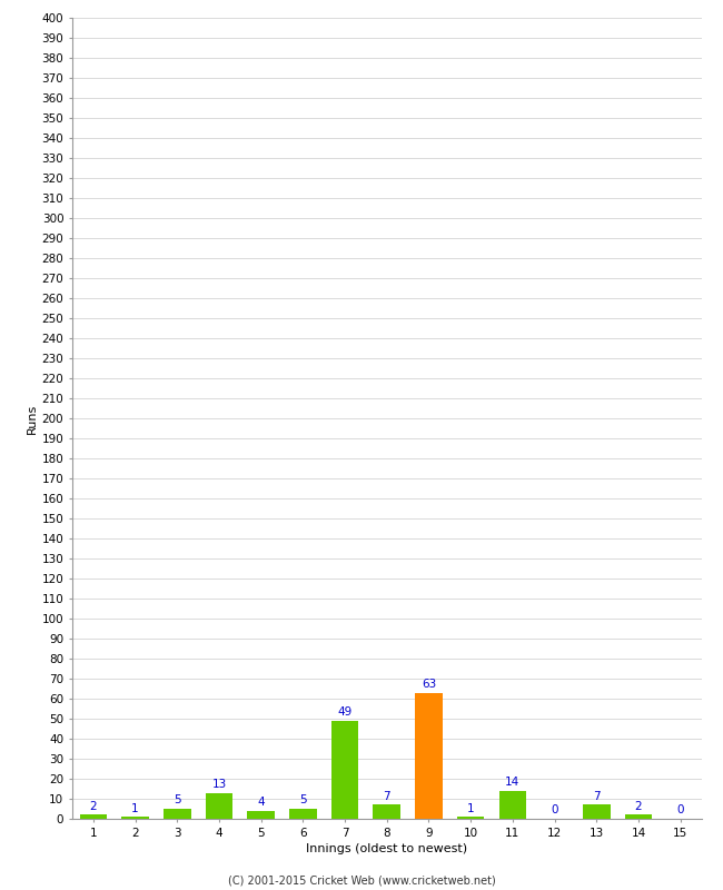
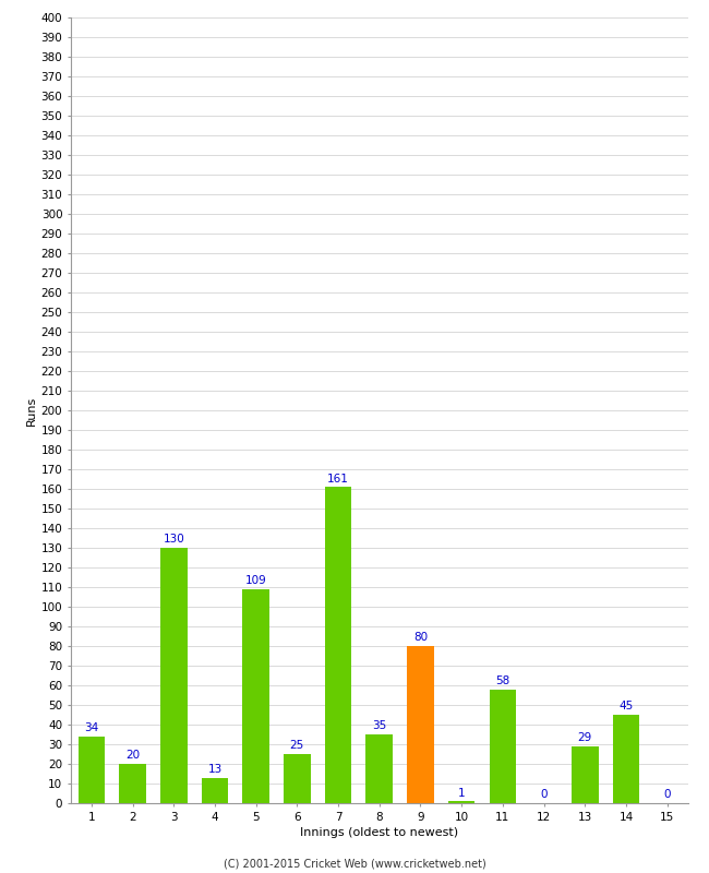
1: 2 -> 34
2: 1 -> 20
3: 5 -> 130
5: 4 -> 109
6: 5 -> 25
7: 49 -> 161
8: 7 -> 35
9: 63 -> 80
11: 14 -> 58
13: 7 -> 29
14: 2 -> 45
